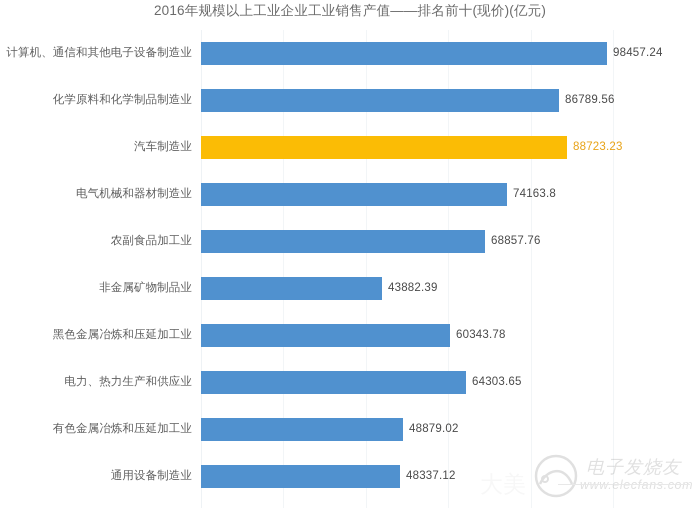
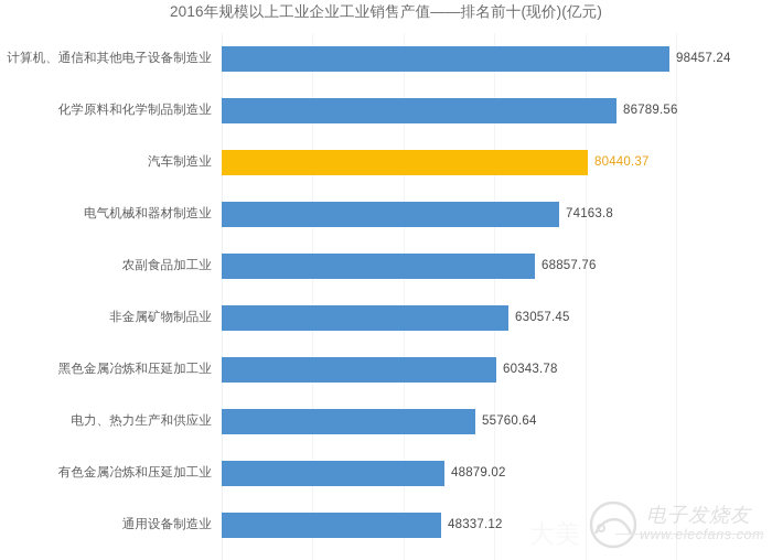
汽车制造业: 88723.23 -> 80440.37
非金属矿物制品业: 43882.39 -> 63057.45
电力、热力生产和供应业: 64303.65 -> 55760.64
